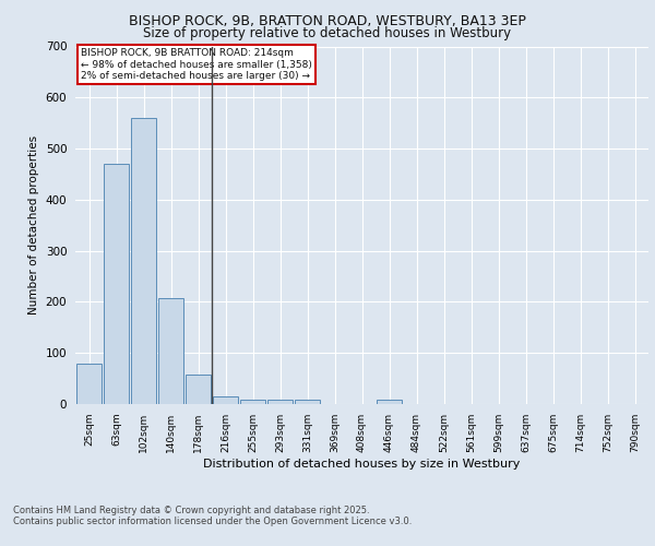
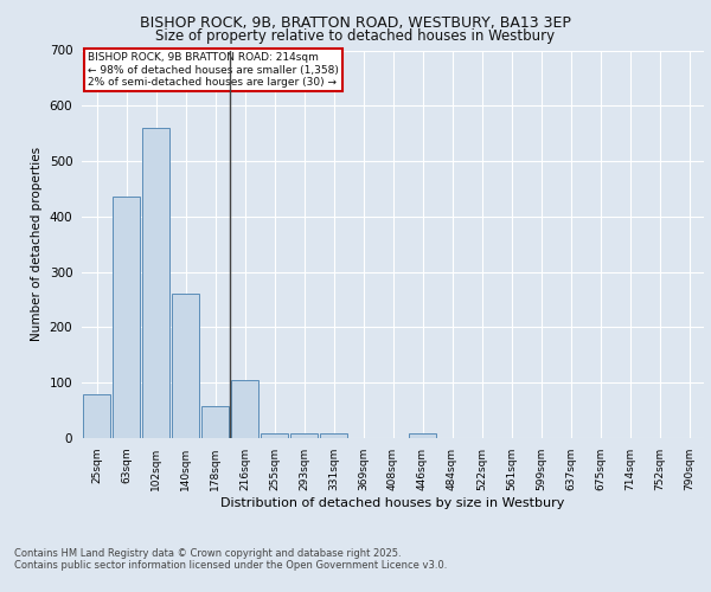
63sqm: 470 -> 435
140sqm: 207 -> 260
216sqm: 14 -> 105
